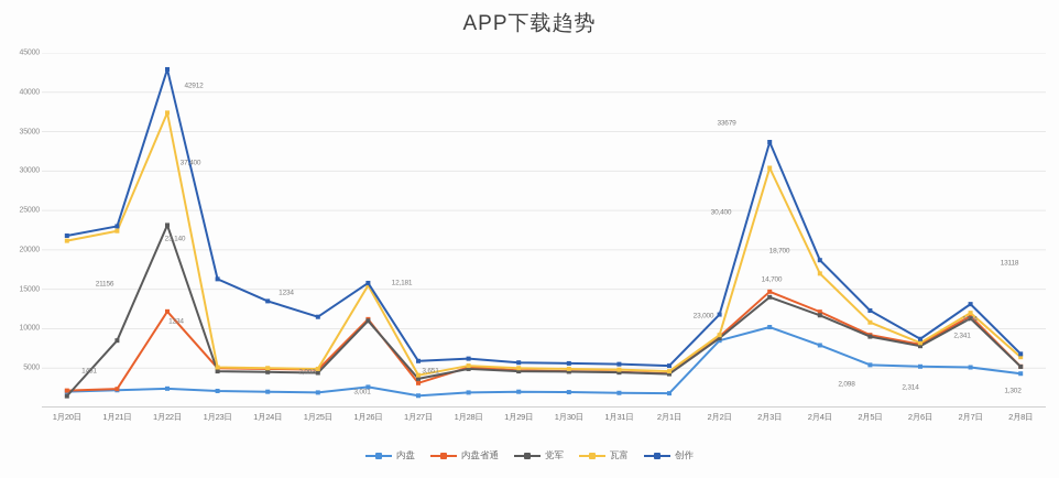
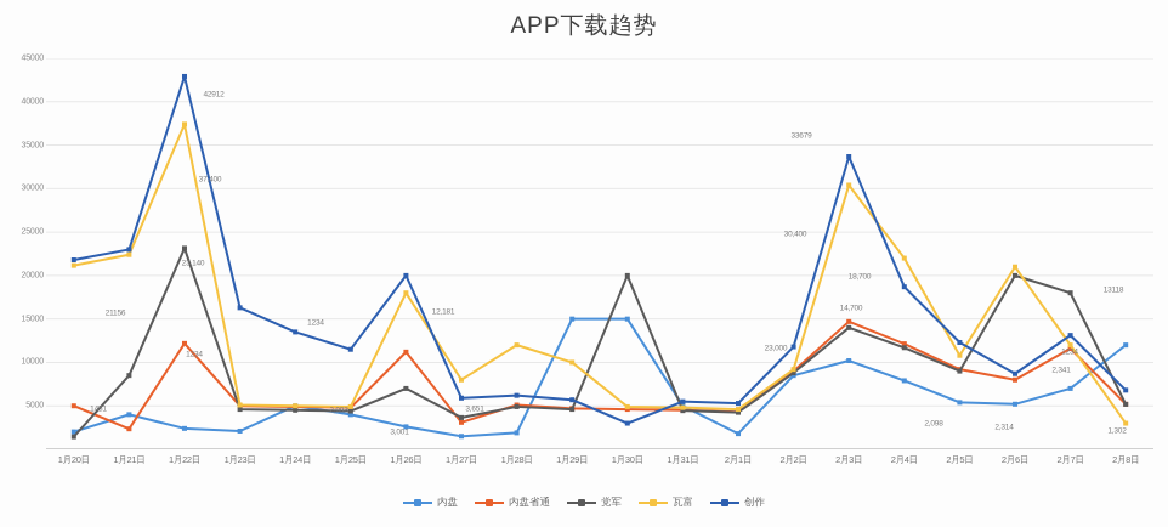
内盘省通/1月20日: 2000 -> 5000
内盘/1月21日: 2000 -> 4000
内盘/1月24日: 2000 -> 5000
内盘/1月25日: 2000 -> 4000
党军/1月26日: 11000 -> 7000
瓦富/1月26日: 16000 -> 18000
创作/1月26日: 16000 -> 20000
瓦富/1月27日: 4000 -> 8000
瓦富/1月28日: 5000 -> 12000
内盘/1月29日: 2000 -> 15000
瓦富/1月29日: 5000 -> 10000
内盘/1月30日: 2000 -> 15000
党军/1月30日: 5000 -> 20000
创作/1月30日: 6000 -> 3000
内盘/1月31日: 2000 -> 5000
瓦富/2月4日: 17000 -> 22000
党军/2月6日: 8000 -> 20000
瓦富/2月6日: 8000 -> 21000
内盘/2月7日: 5000 -> 7000
党军/2月7日: 11000 -> 18000
内盘/2月8日: 4000 -> 12000
瓦富/2月8日: 6000 -> 3000
